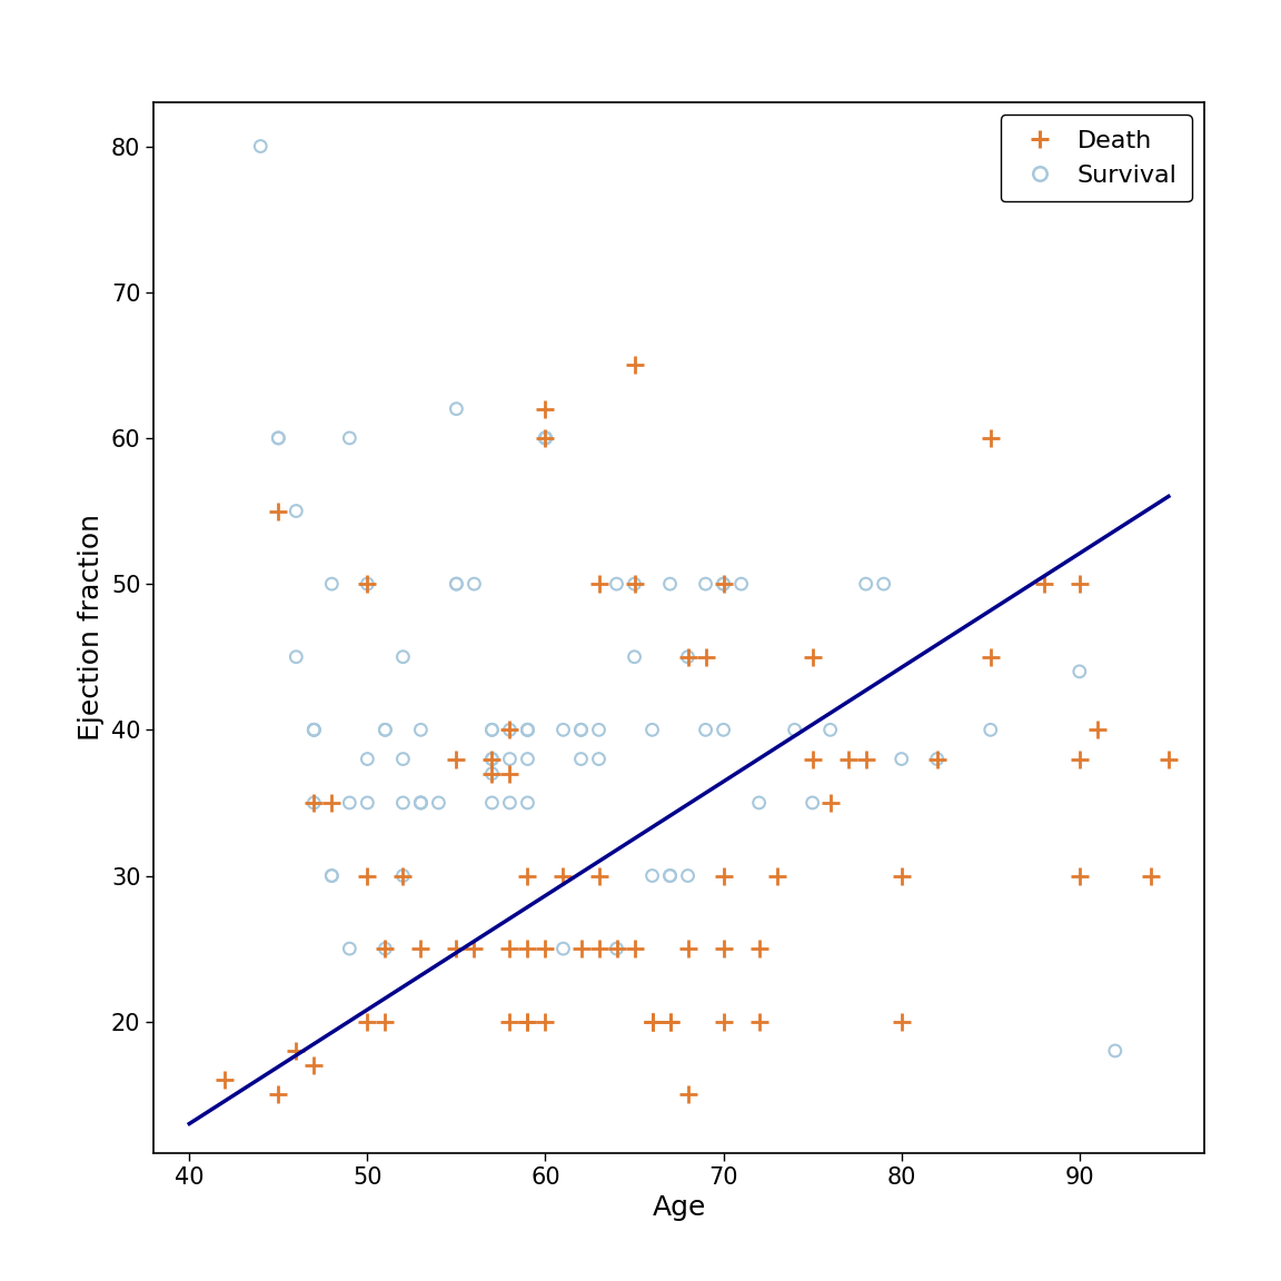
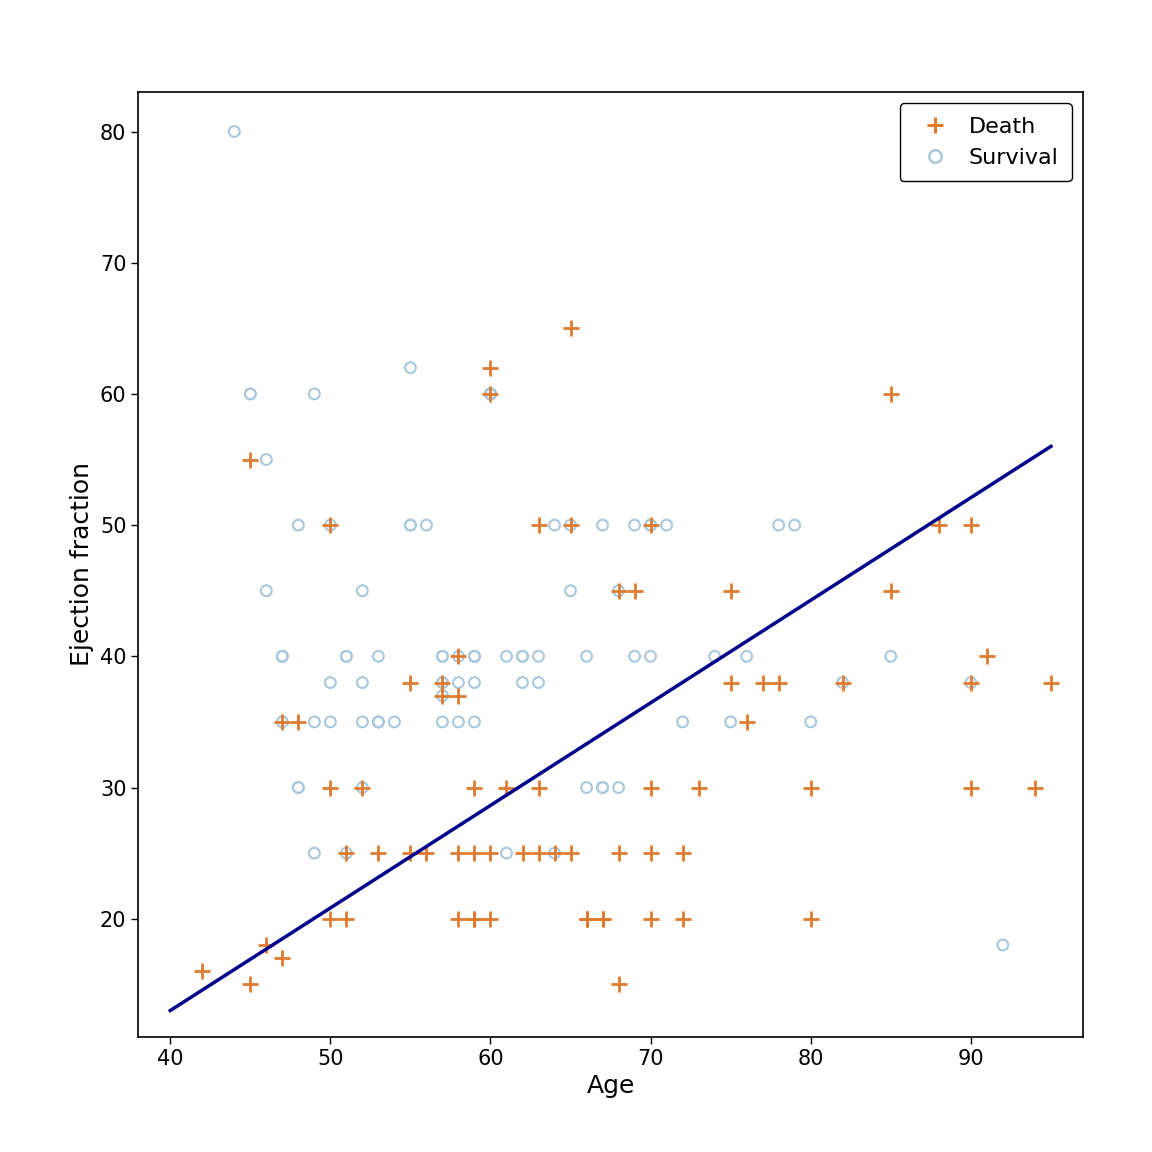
Survival/80: 38 -> 35
Survival/90: 44 -> 38
